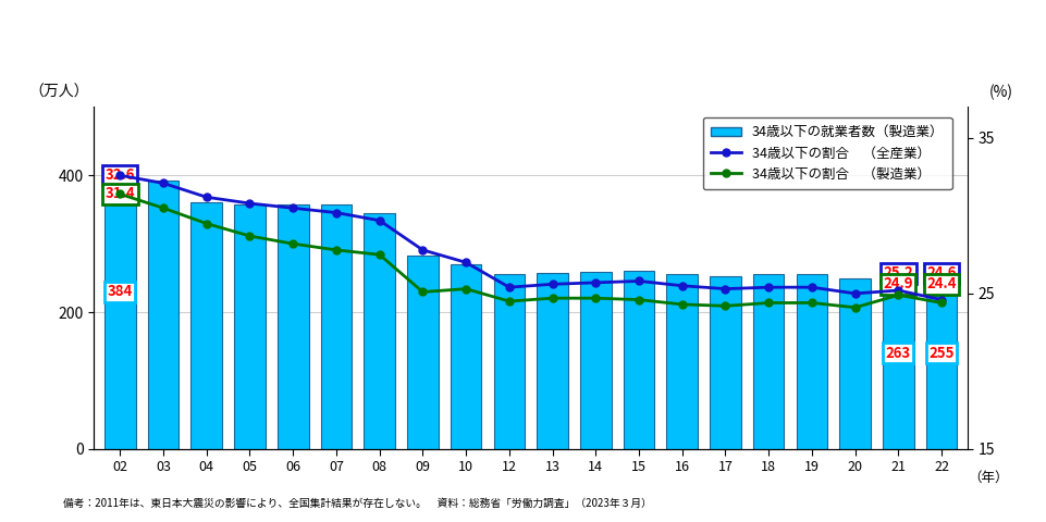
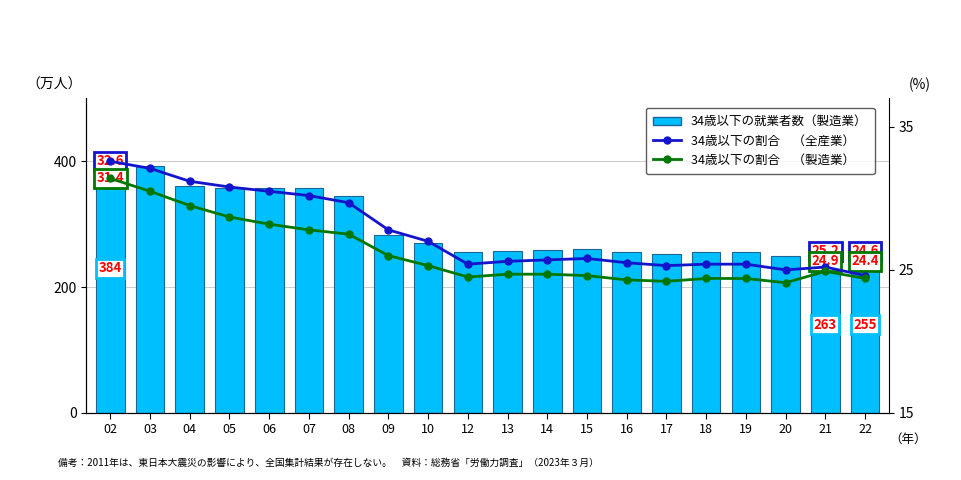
34歳以下の割合 （製造業）/09: 25.1 -> 26.0
